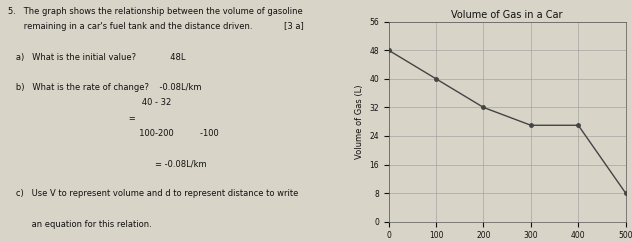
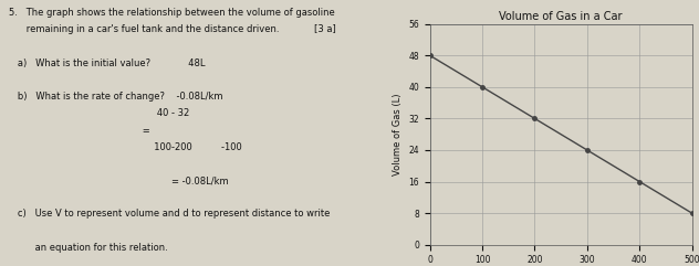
300: 27 -> 24
400: 27 -> 16
